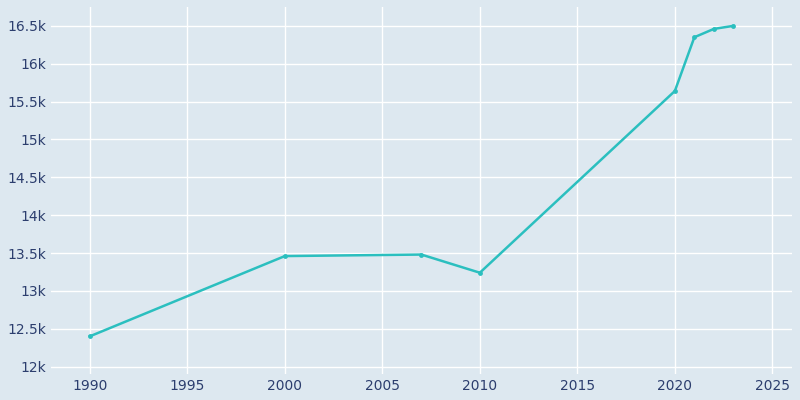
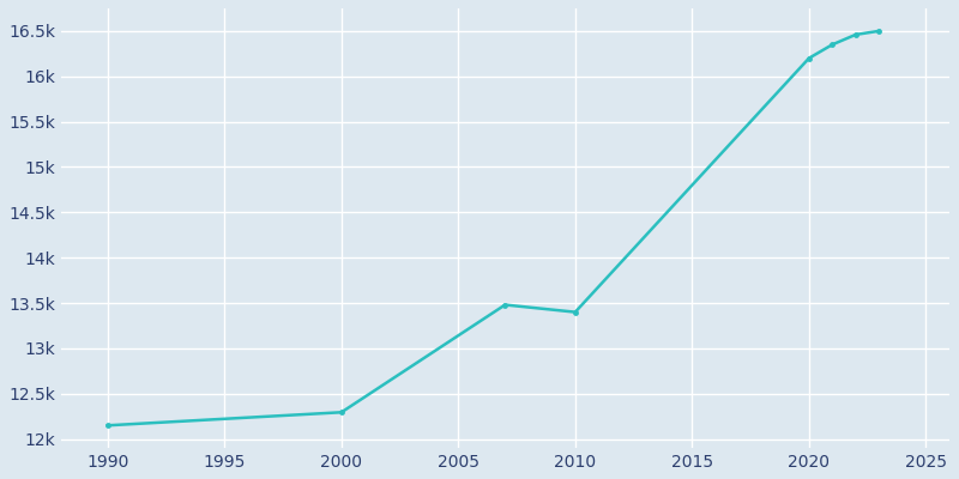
1990: 12.40k -> 12.15k
2000: 13.46k -> 12.30k
2010: 13.24k -> 13.40k
2020: 15.64k -> 16.20k
